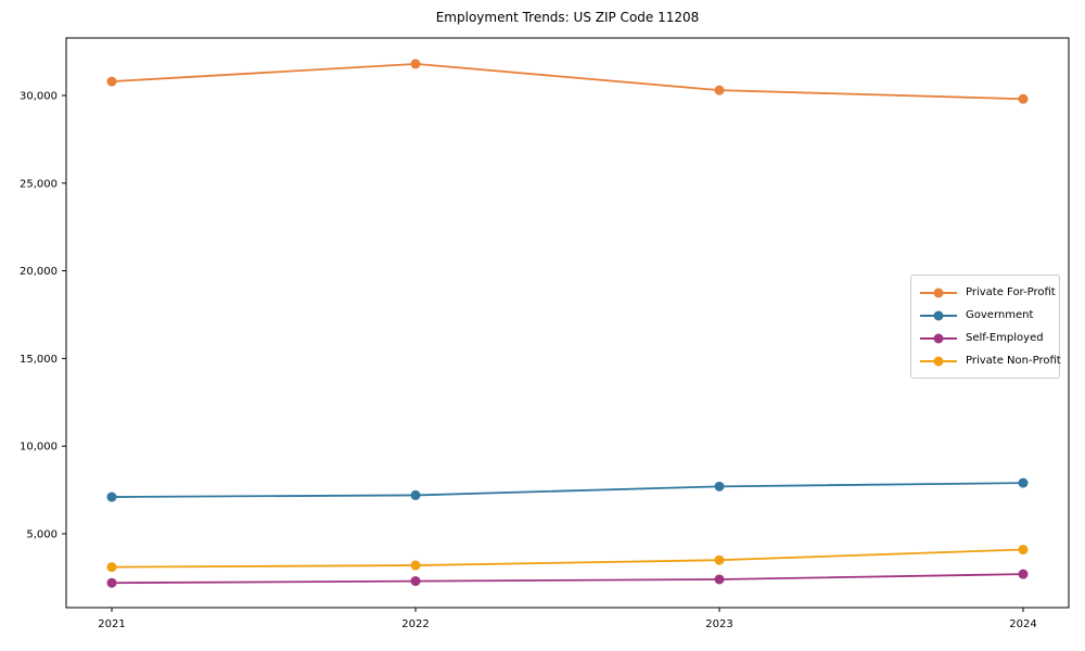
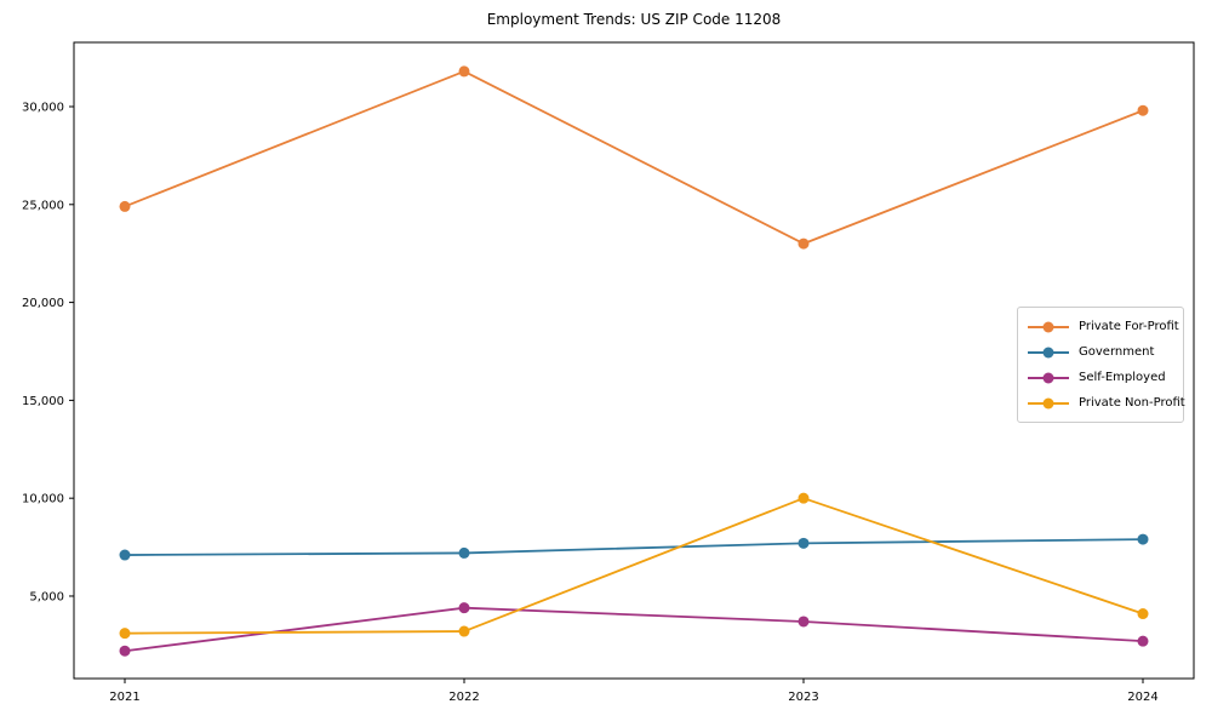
Private For-Profit/2021: 30800 -> 24900
Self-Employed/2022: 2300 -> 4400
Private For-Profit/2023: 30300 -> 23000
Self-Employed/2023: 2400 -> 3700
Private Non-Profit/2023: 3500 -> 10000
